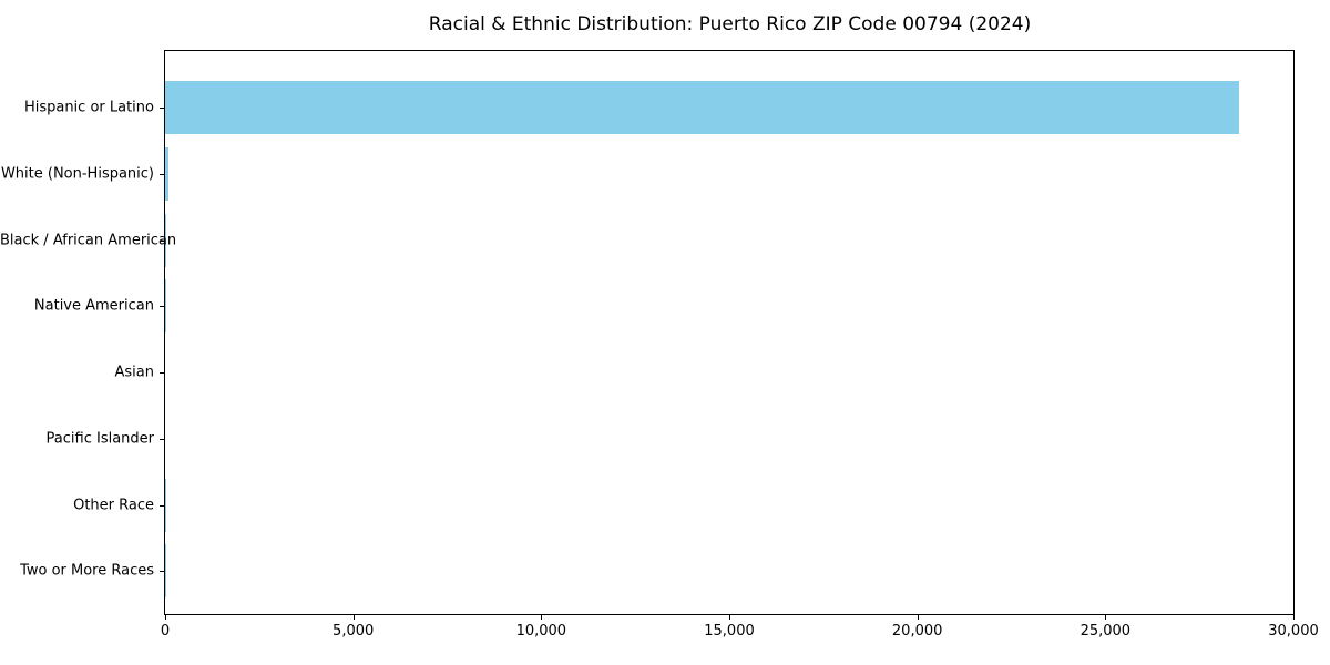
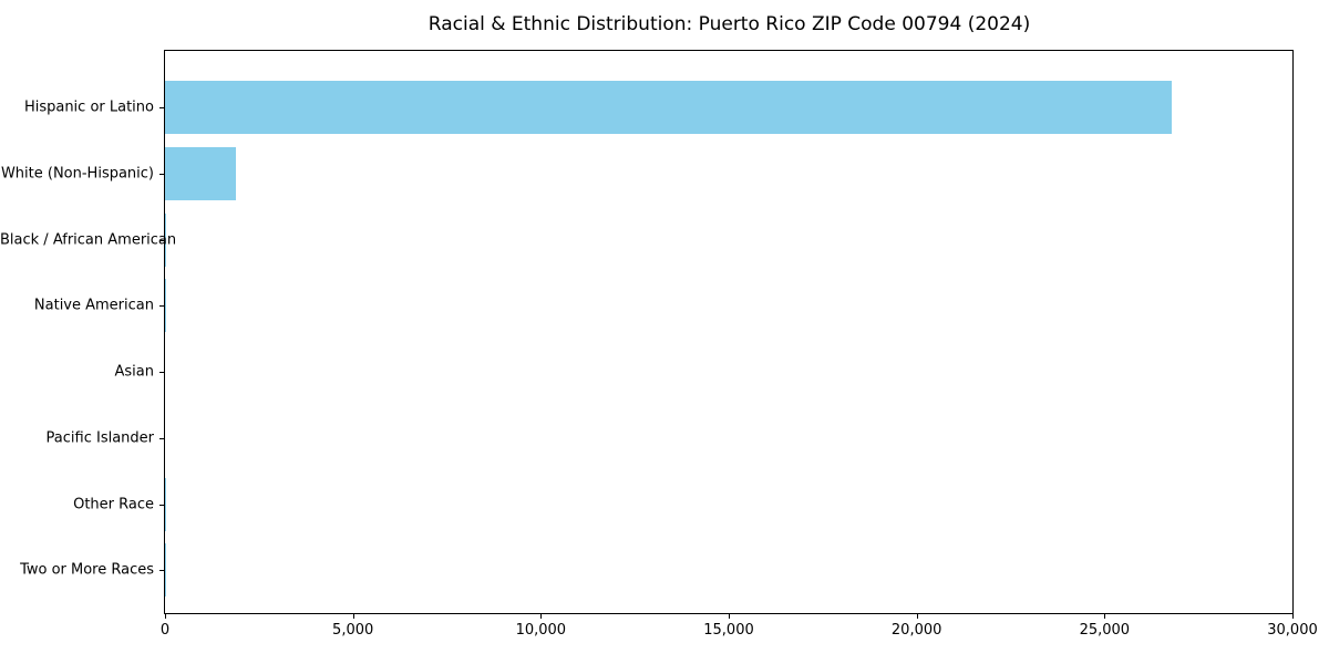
Hispanic or Latino: 28600 -> 26800
White (Non-Hispanic): 100 -> 1900
